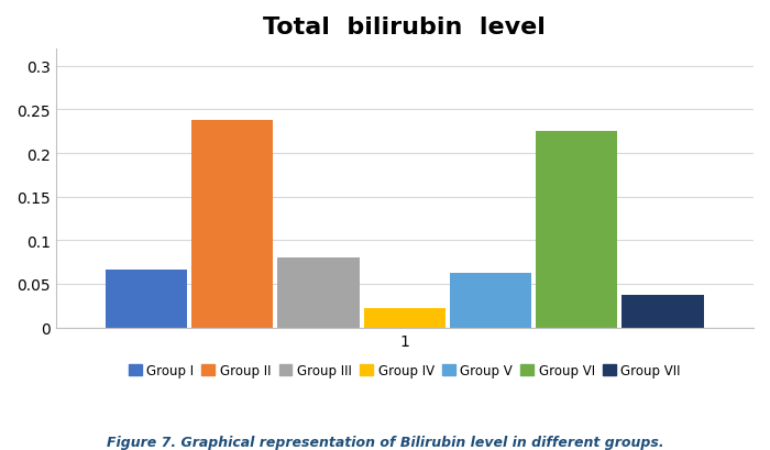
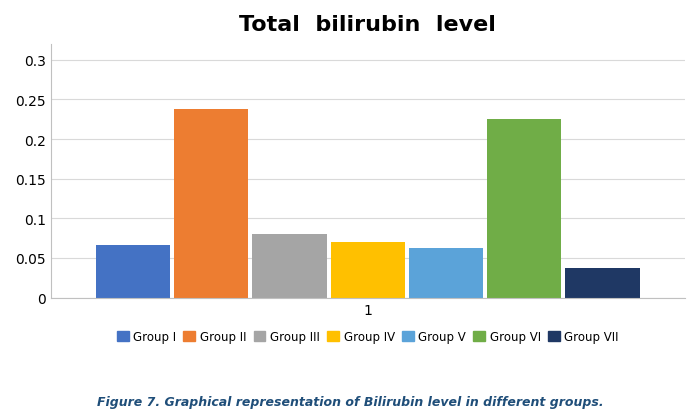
1: 0.022 -> 0.070
